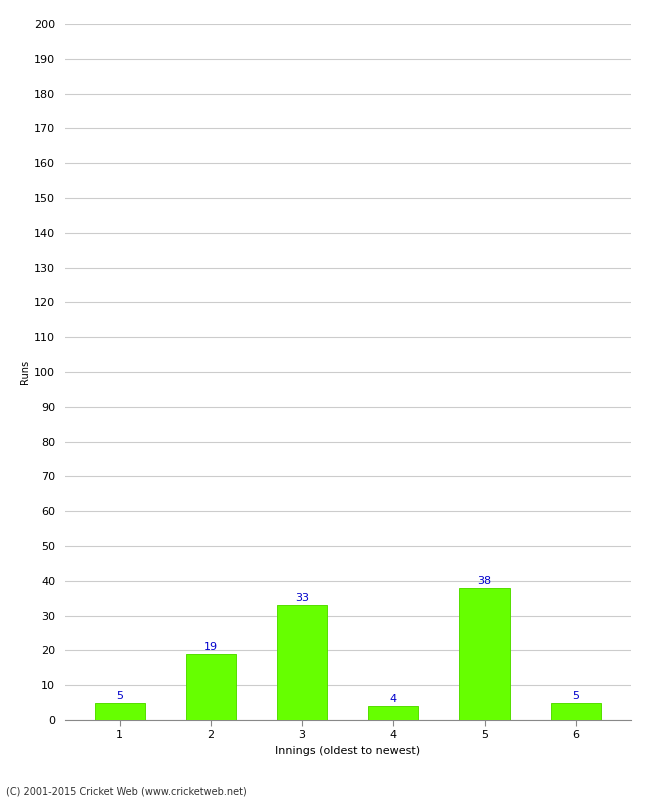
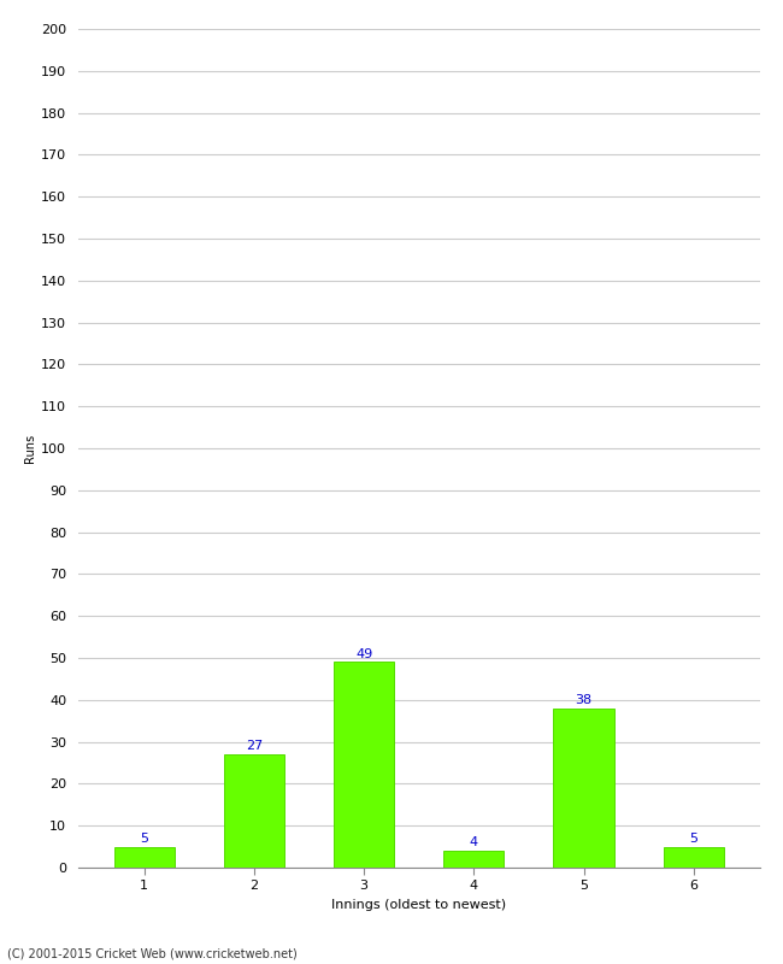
2: 19 -> 27
3: 33 -> 49
